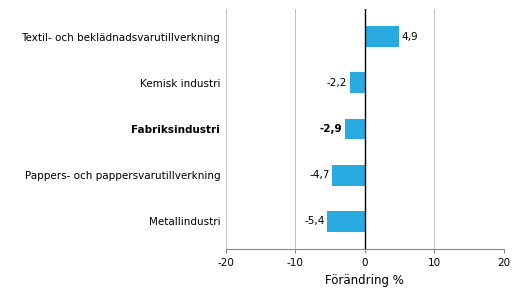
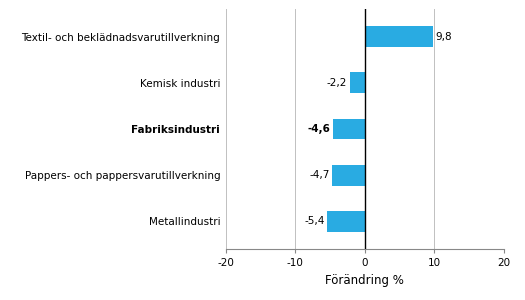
Textil- och beklädnadsvarutillverkning: 4,9 -> 9,8
Fabriksindustri: -2,9 -> -4,6
